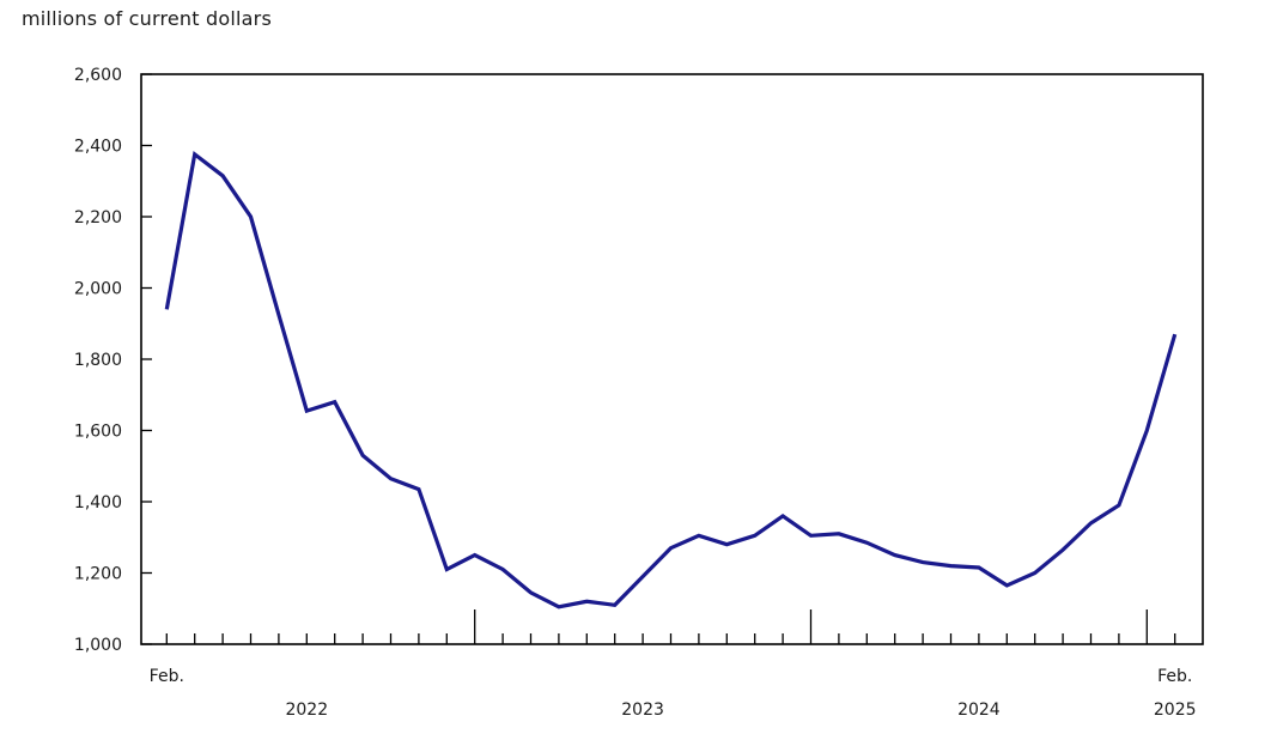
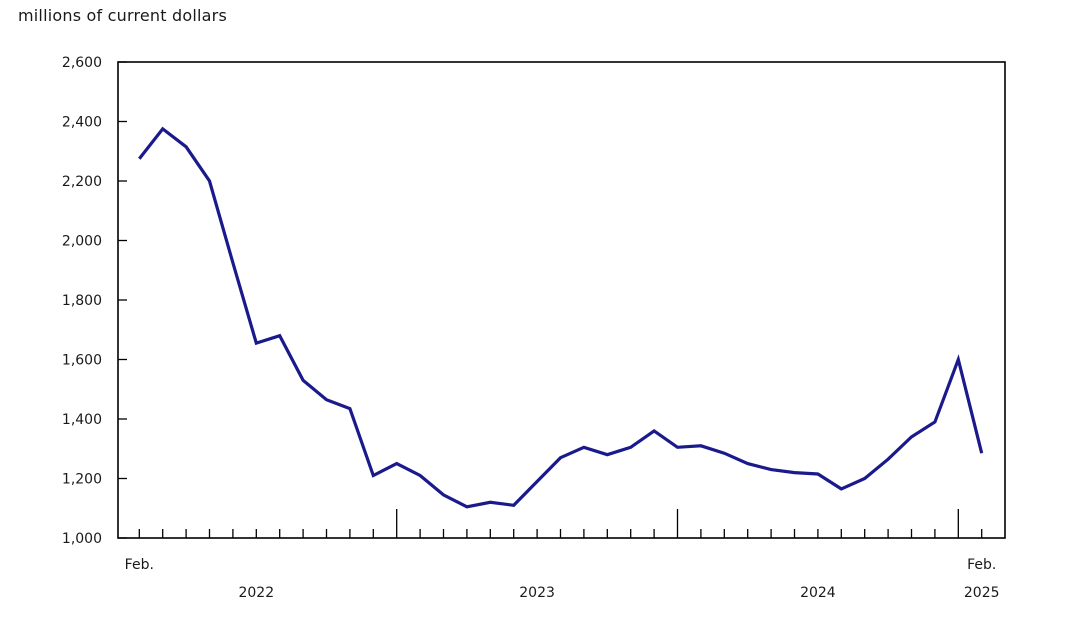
Feb. 2022: 1940 -> 2280
Feb. 2025: 1870 -> 1280
